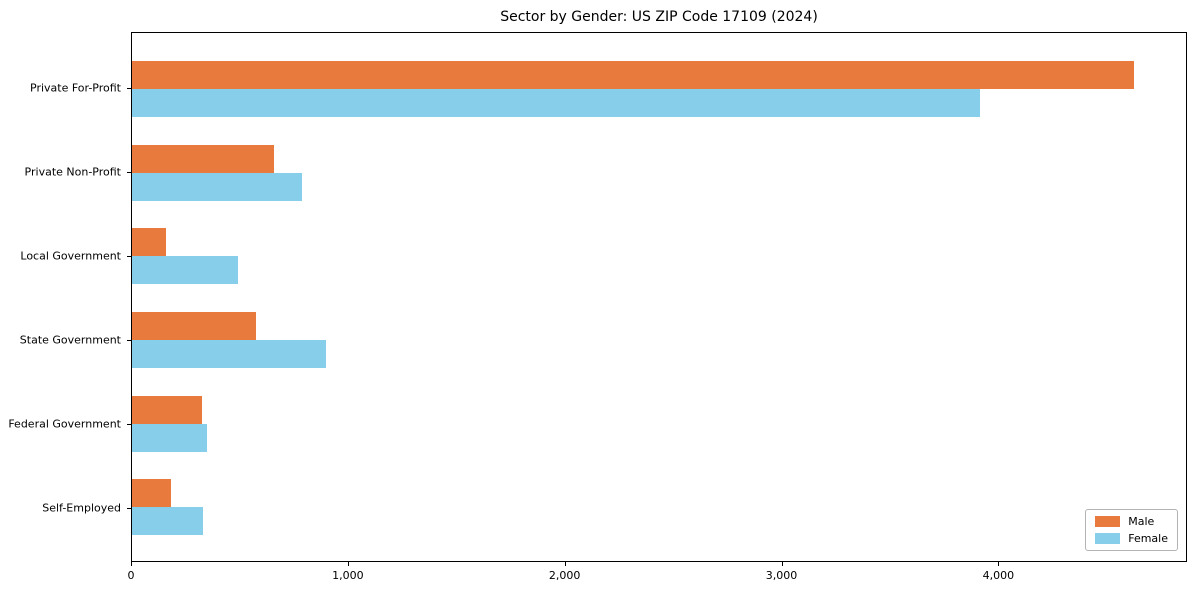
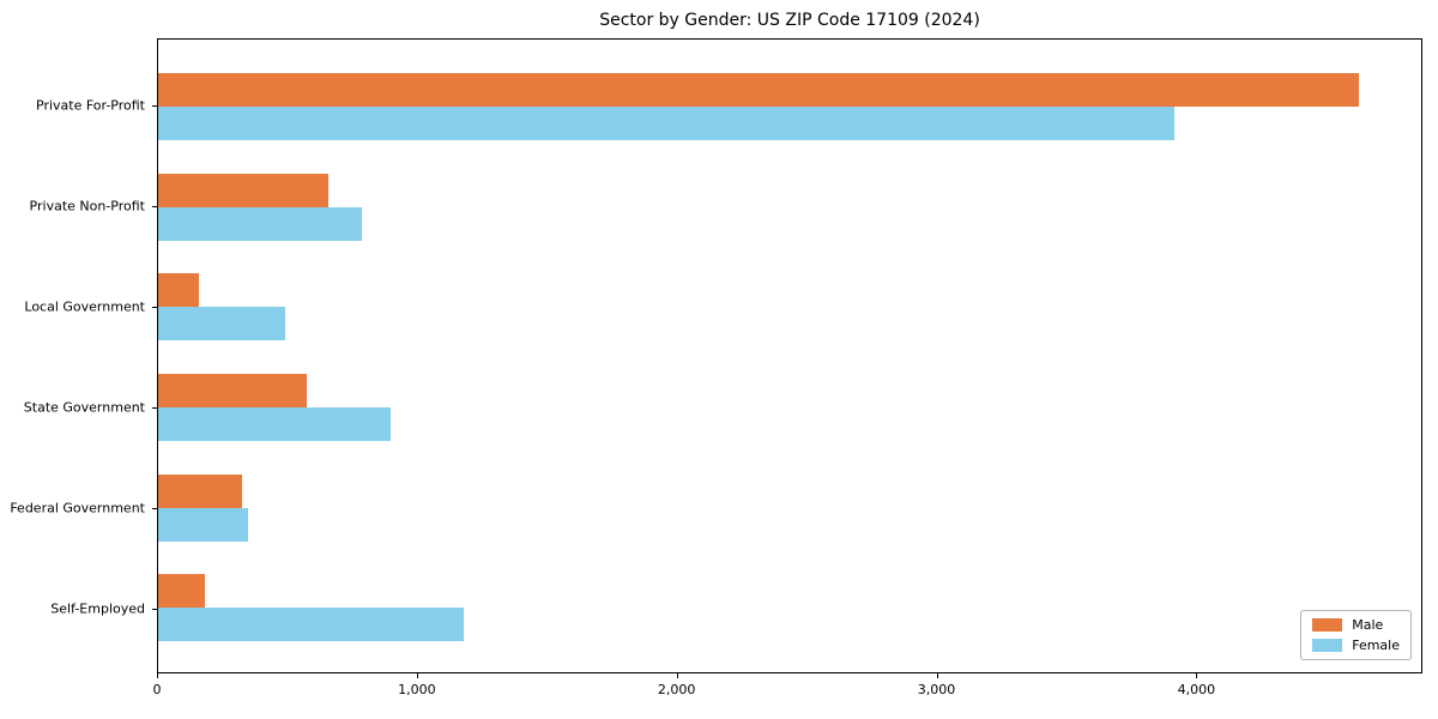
Female/Self-Employed: 330 -> 1180
